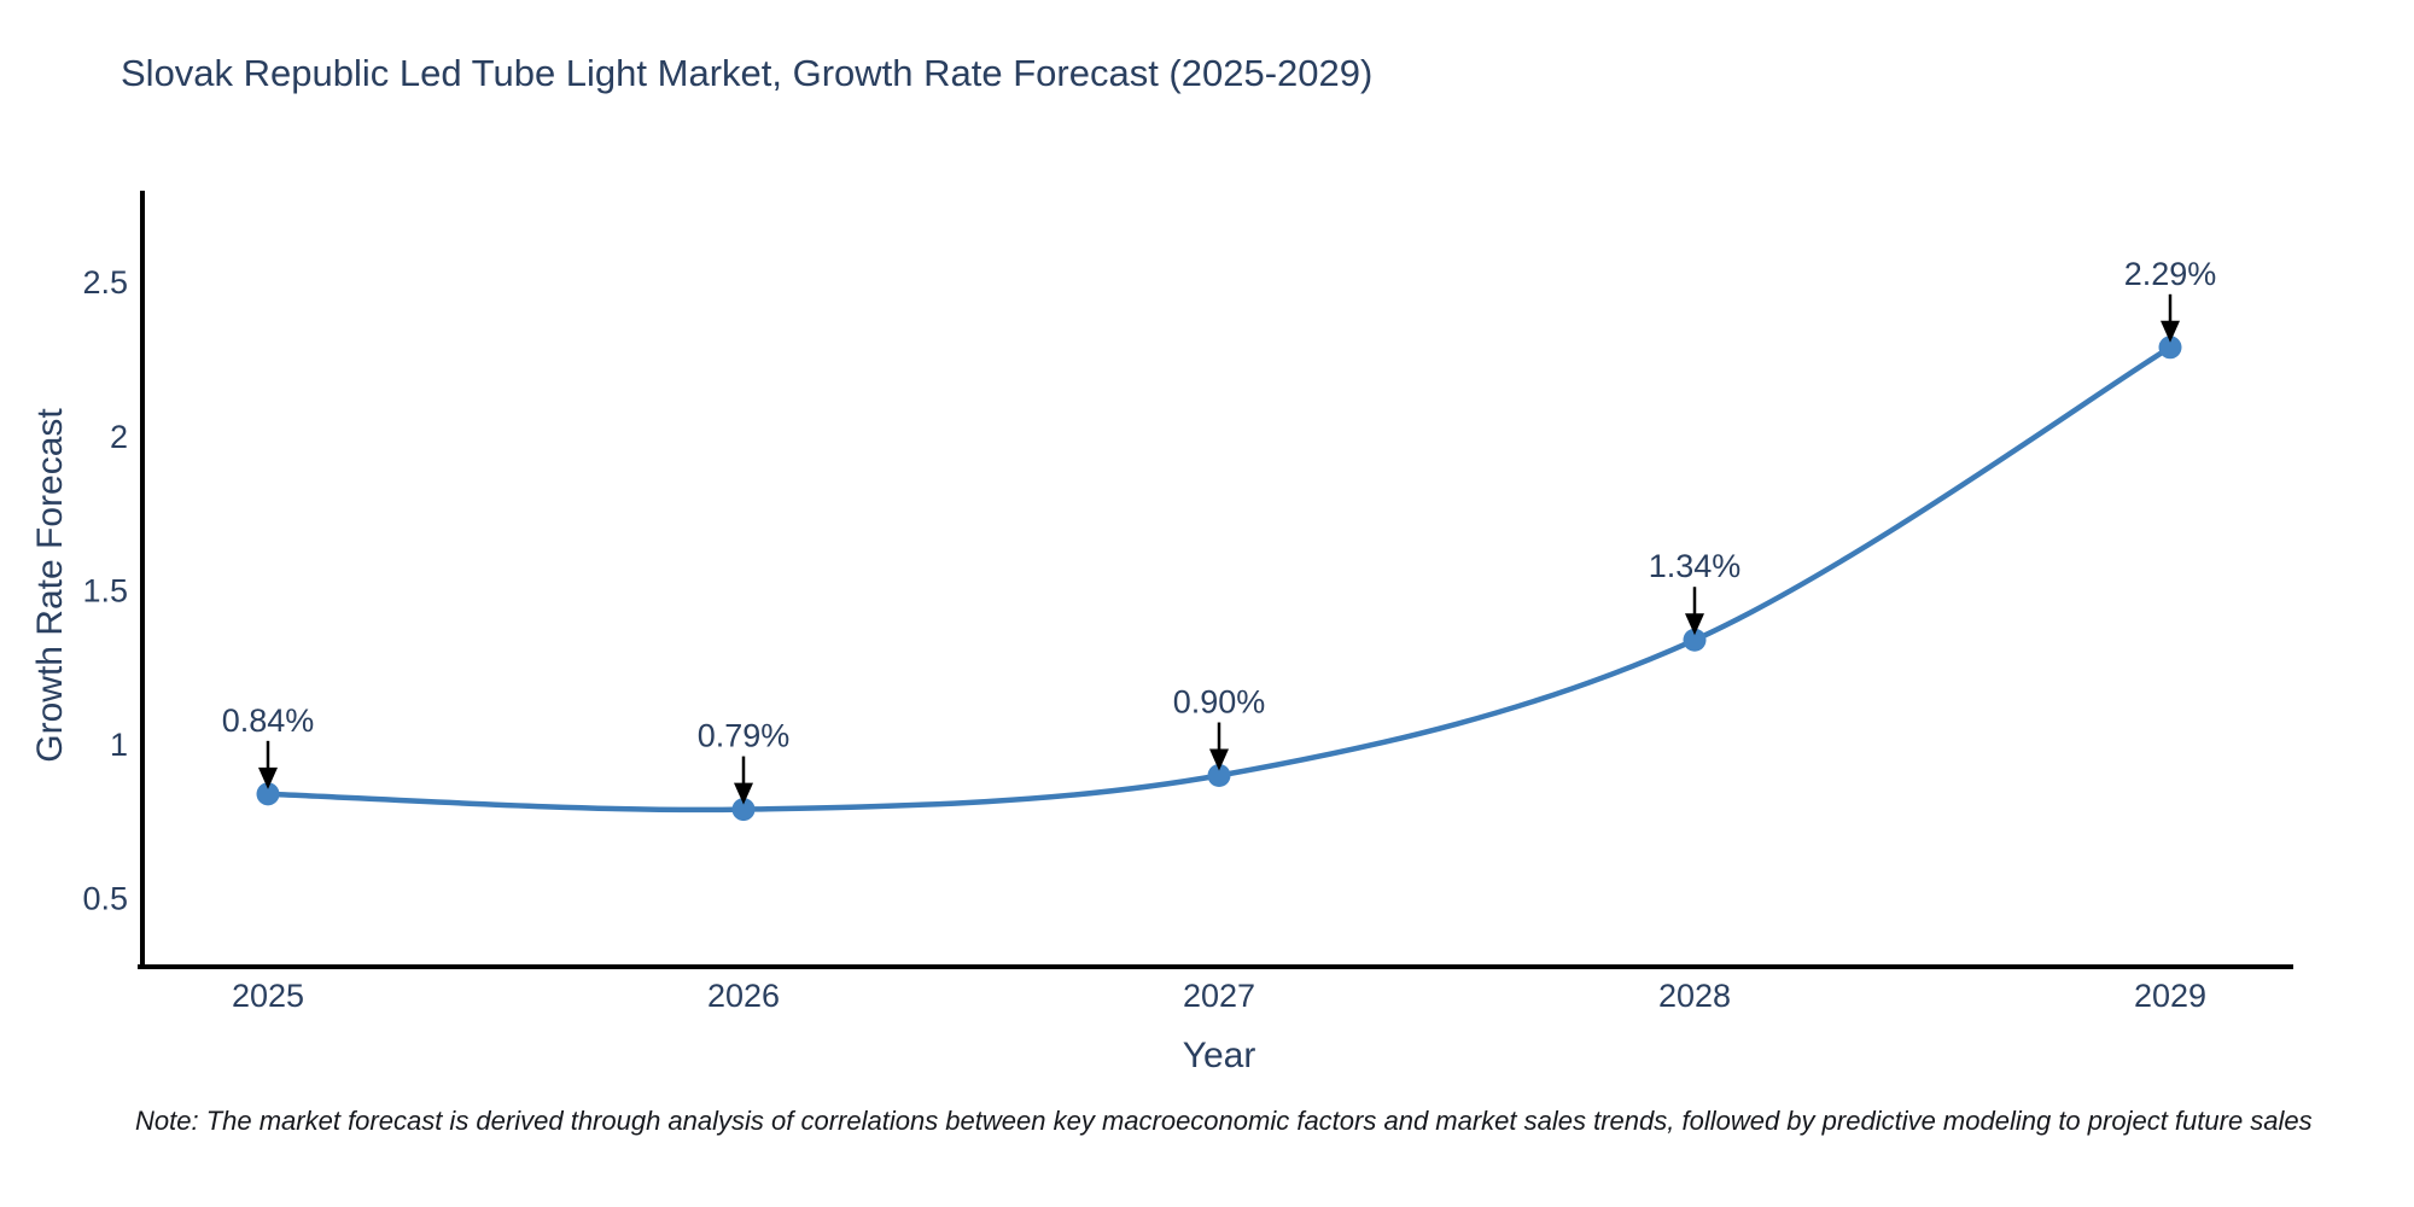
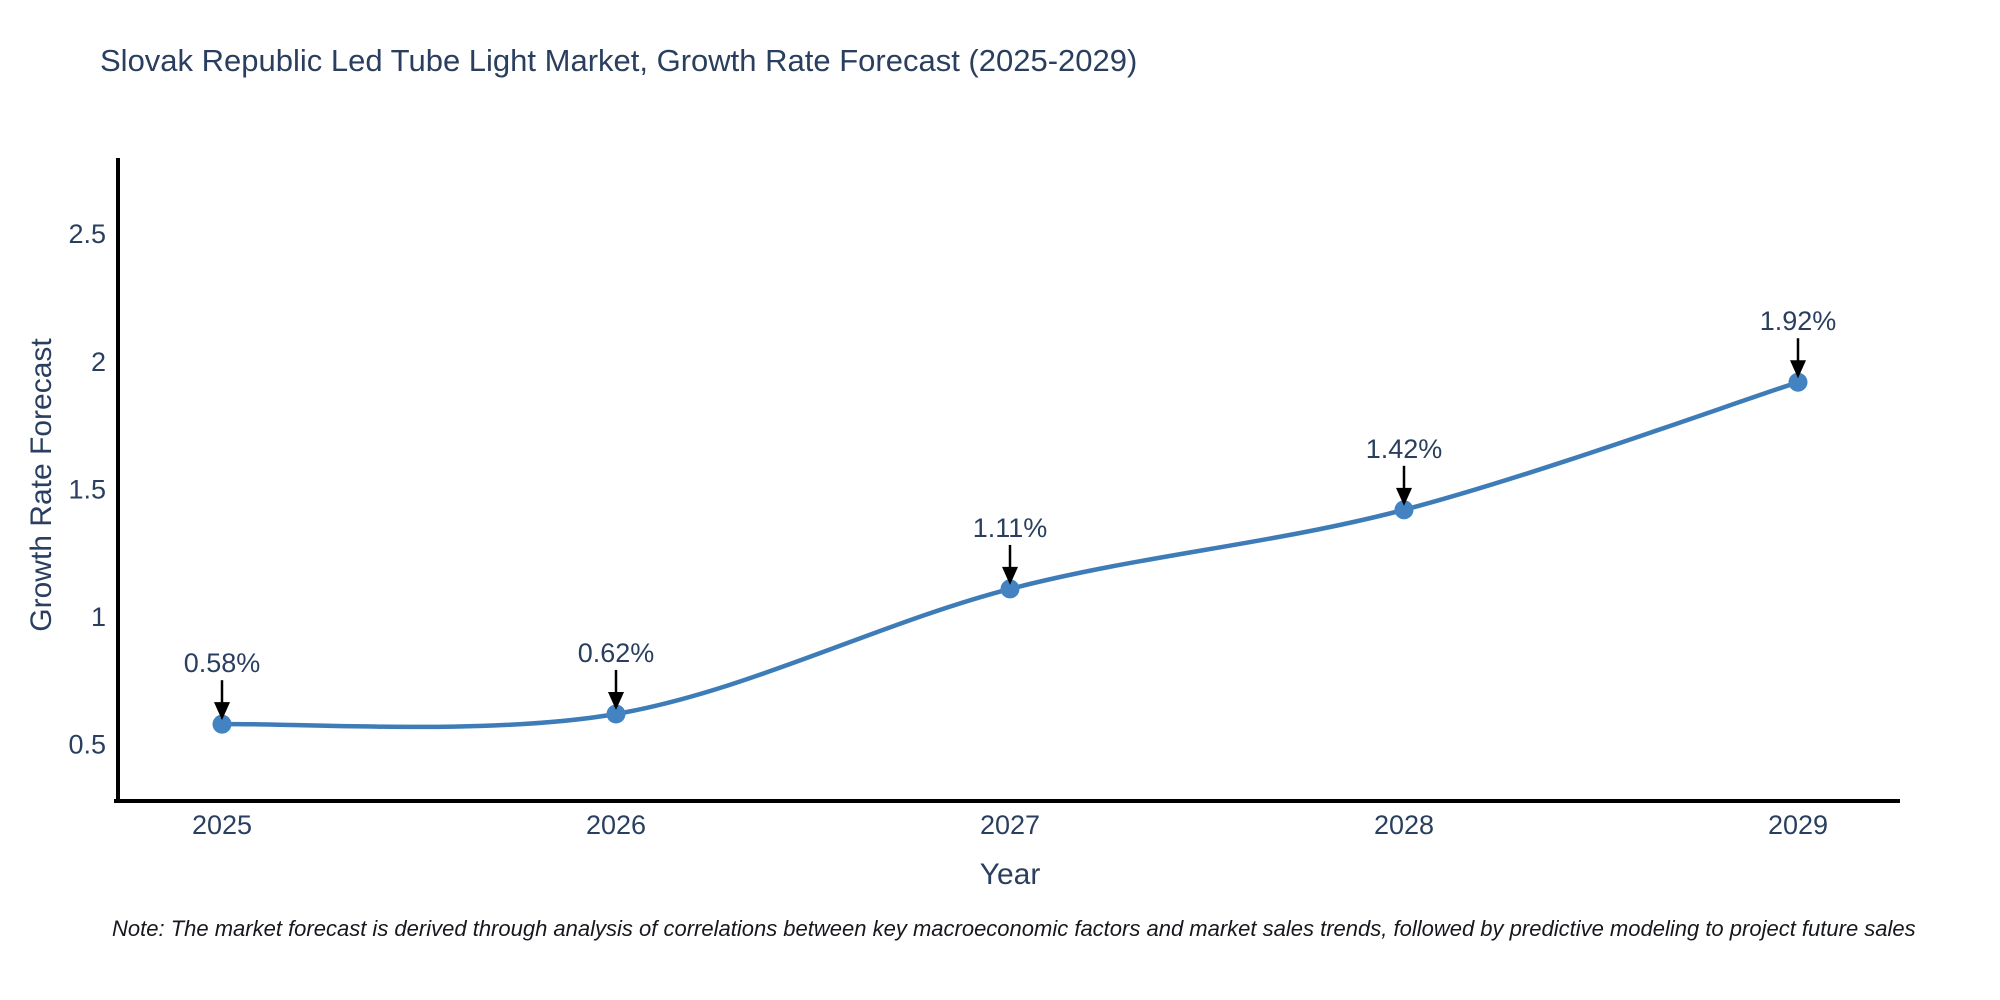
2025: 0.84% -> 0.58%
2026: 0.79% -> 0.62%
2027: 0.90% -> 1.11%
2028: 1.34% -> 1.42%
2029: 2.29% -> 1.92%
